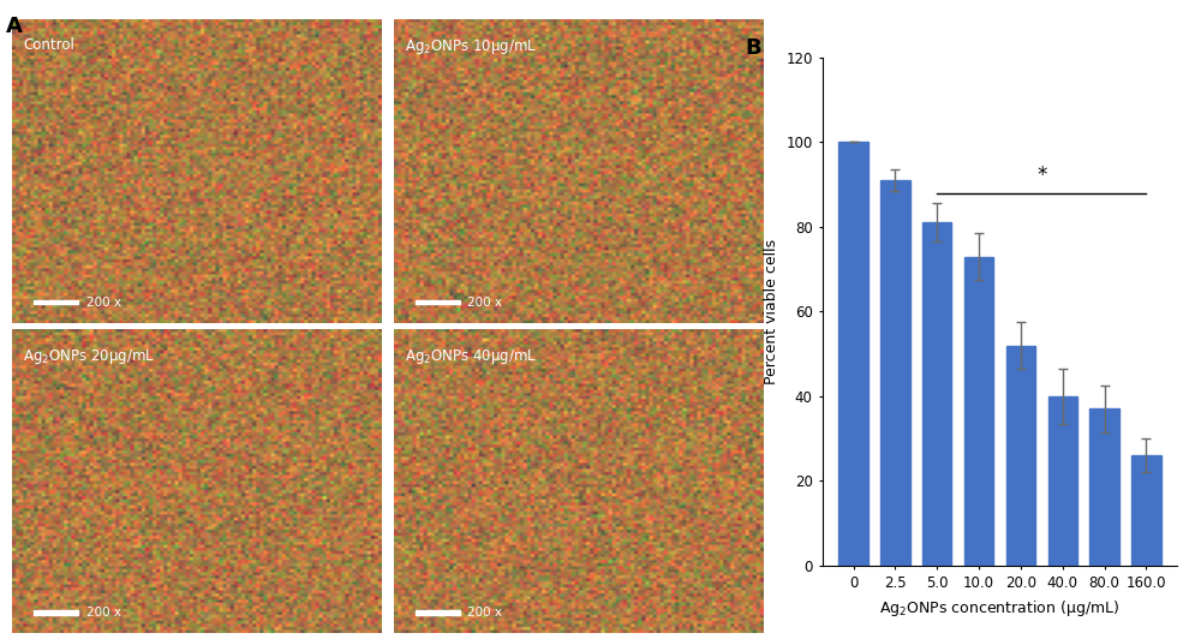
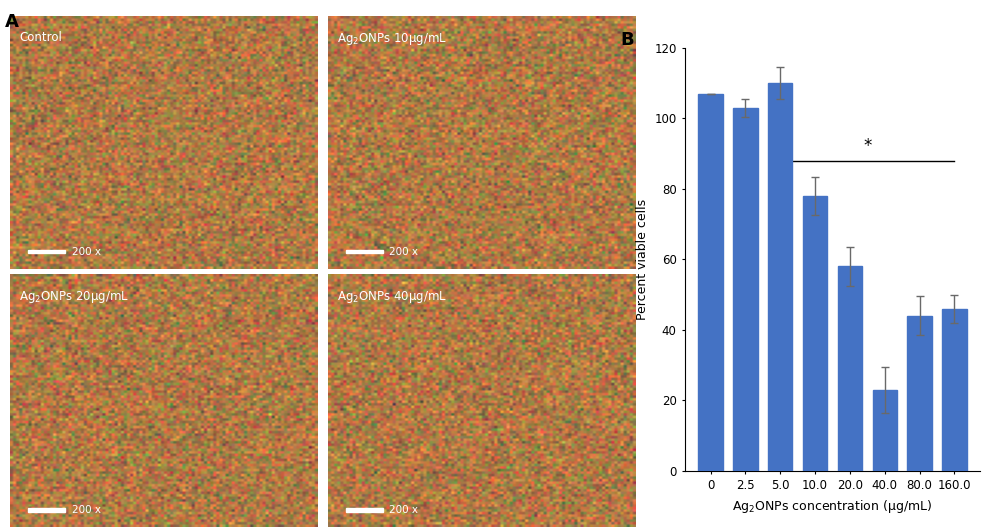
0: 100 -> 107
2.5: 91 -> 103
5.0: 81 -> 110
10.0: 73 -> 78
20.0: 52 -> 58
40.0: 40 -> 23
80.0: 37 -> 44
160.0: 26 -> 46
